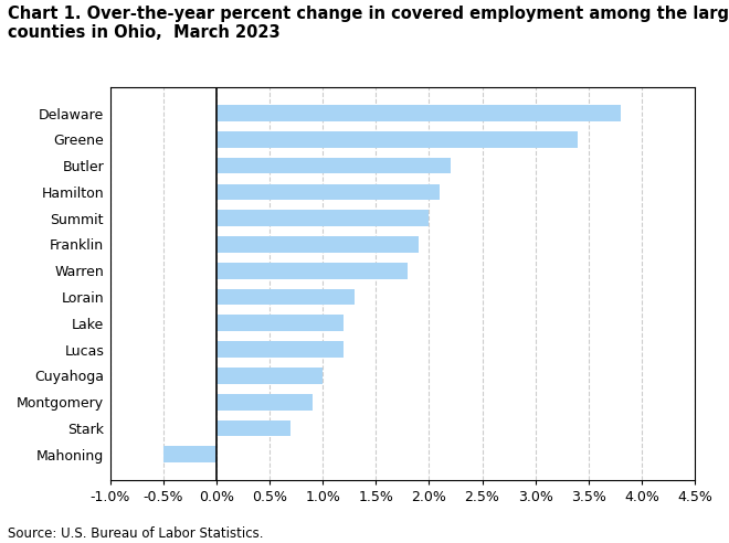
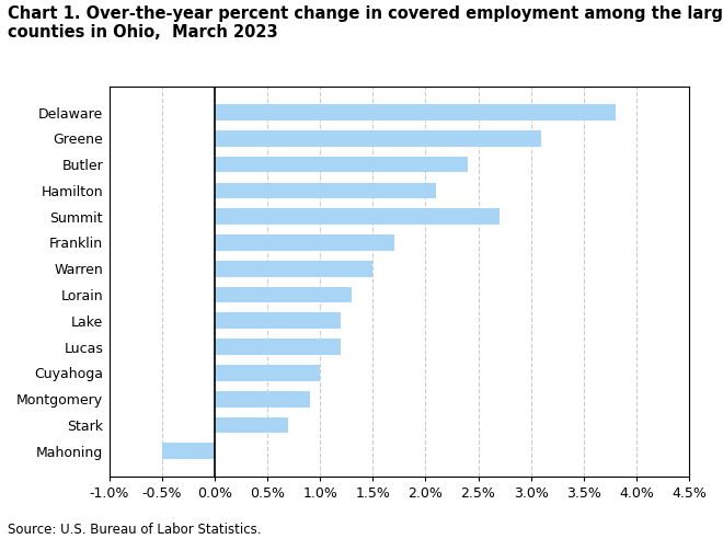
Greene: 3.4% -> 3.1%
Butler: 2.2% -> 2.4%
Summit: 2.0% -> 2.7%
Franklin: 1.9% -> 1.7%
Warren: 1.8% -> 1.5%
